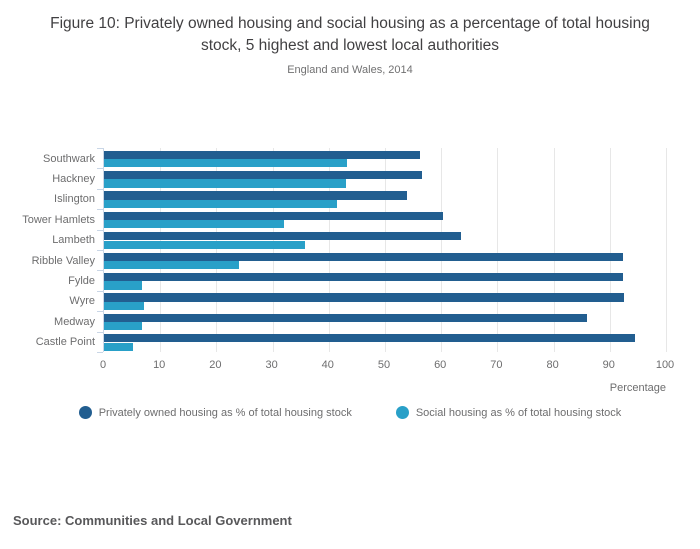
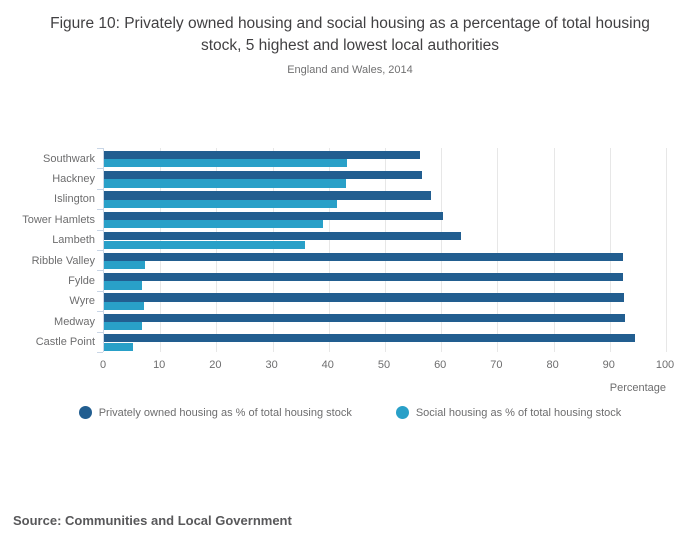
Privately owned housing as % of total housing stock/Islington: 54 -> 58
Social housing as % of total housing stock/Tower Hamlets: 32 -> 39
Social housing as % of total housing stock/Ribble Valley: 24 -> 7
Privately owned housing as % of total housing stock/Medway: 86 -> 93
